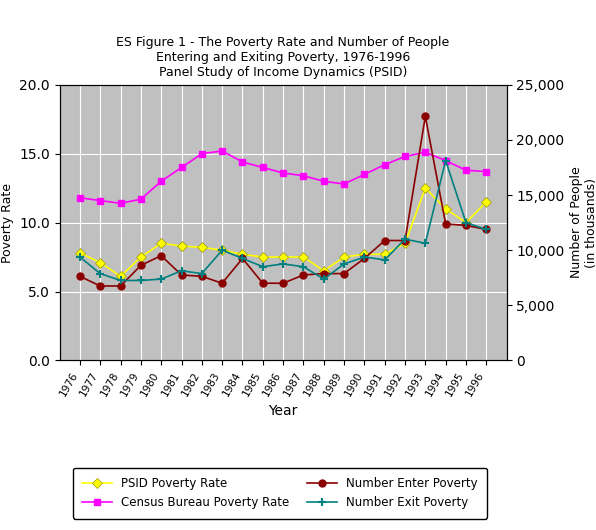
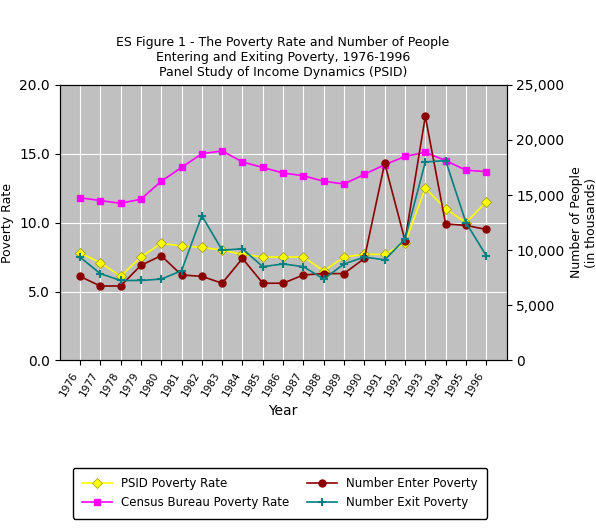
Number Exit Poverty/1982: 6.3 -> 10.5
Number Exit Poverty/1984: 7.4 -> 8.1
Number Enter Poverty/1991: 8.7 -> 14.3
Number Exit Poverty/1993: 8.5 -> 14.4
Number Exit Poverty/1996: 9.5 -> 7.6
